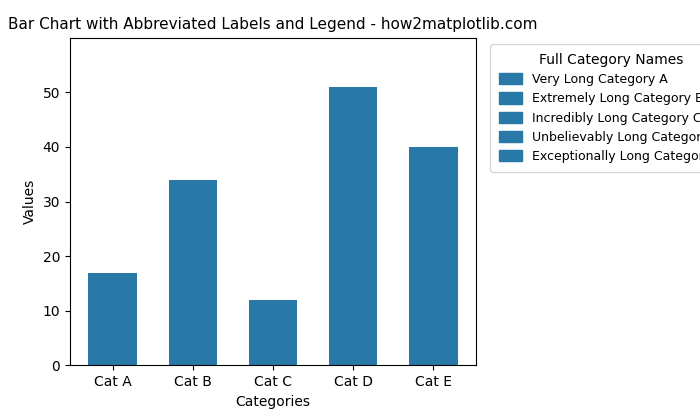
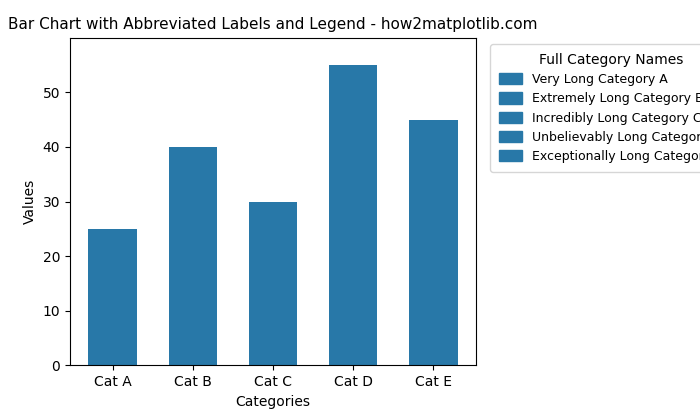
Cat A: 17 -> 25
Cat B: 34 -> 40
Cat C: 12 -> 30
Cat D: 51 -> 55
Cat E: 40 -> 45
